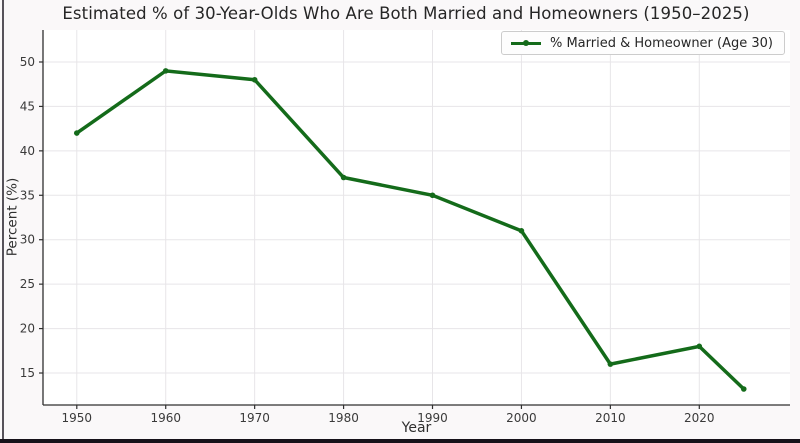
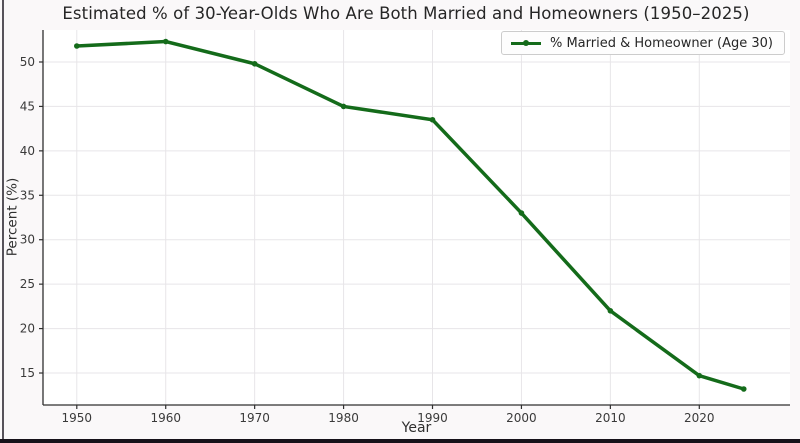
1950: 42 -> 52
1960: 49 -> 52
1970: 48 -> 50
1980: 37 -> 45
1990: 35 -> 44
2000: 31 -> 33
2010: 16 -> 22
2020: 18 -> 15
